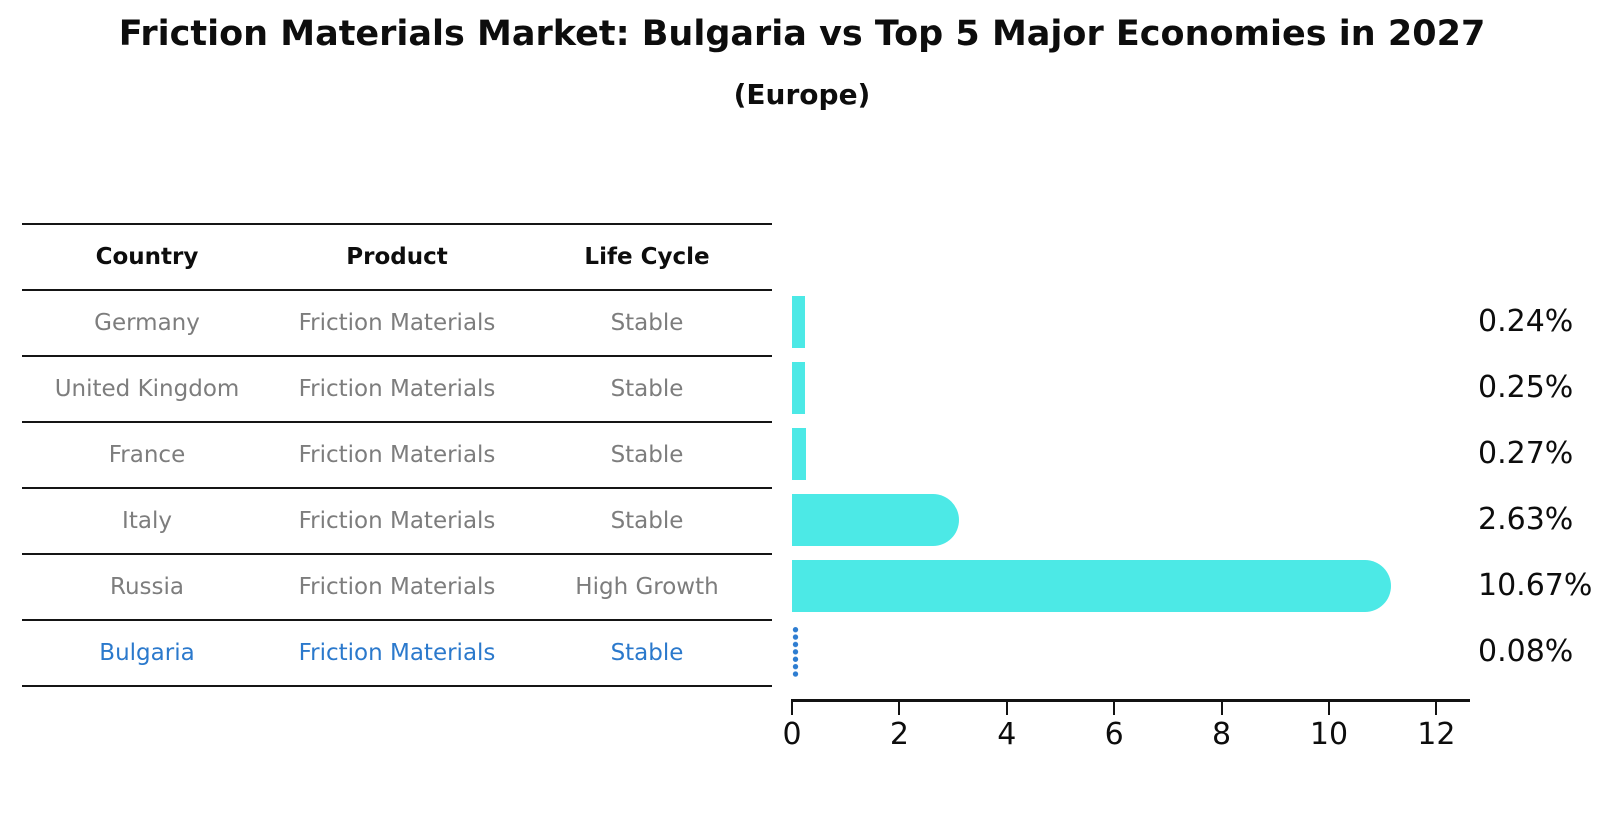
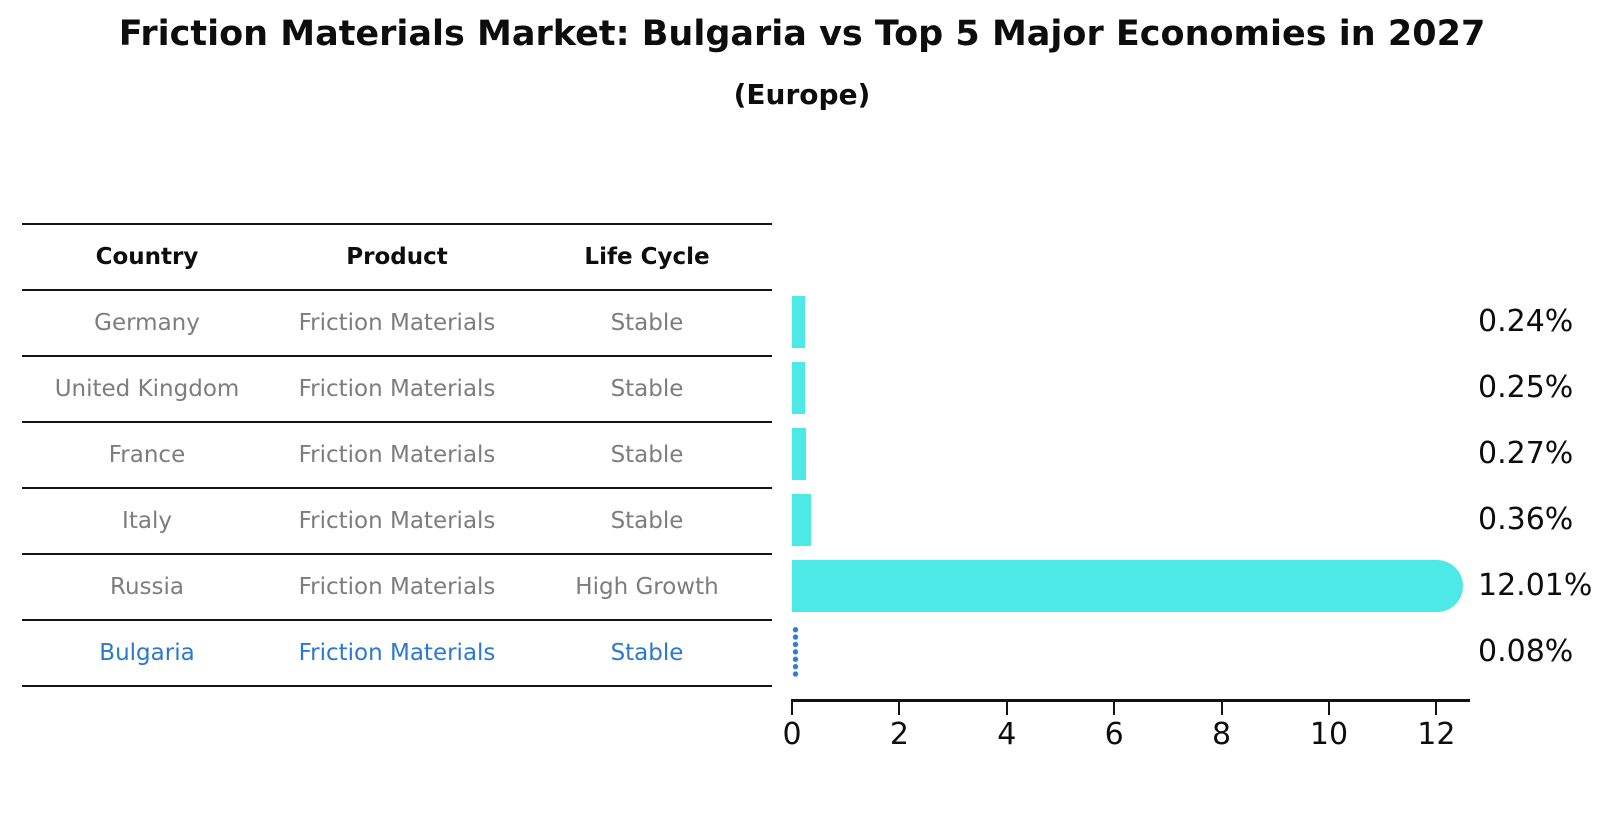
Italy: 2.63% -> 0.36%
Russia: 10.67% -> 12.01%
